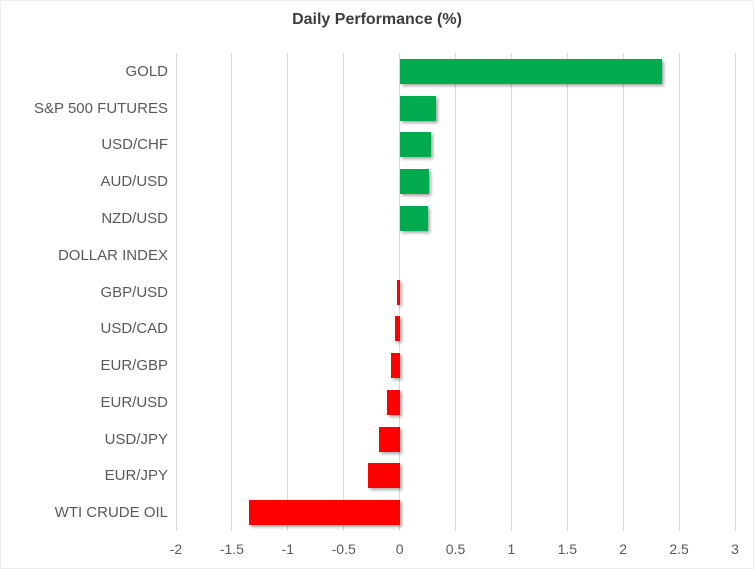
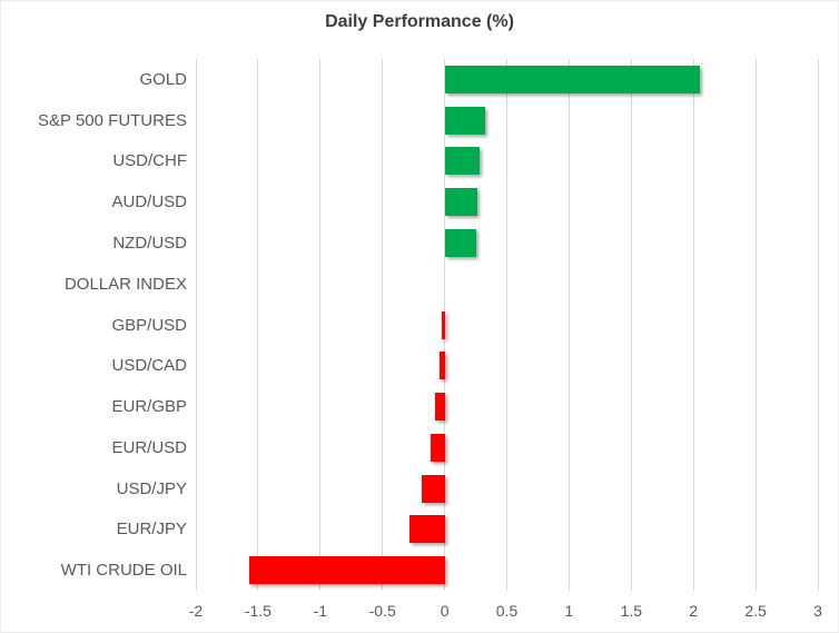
GOLD: 2.35 -> 2.05
WTI CRUDE OIL: -1.35 -> -1.57
